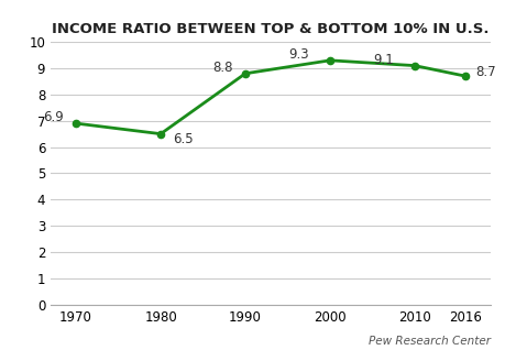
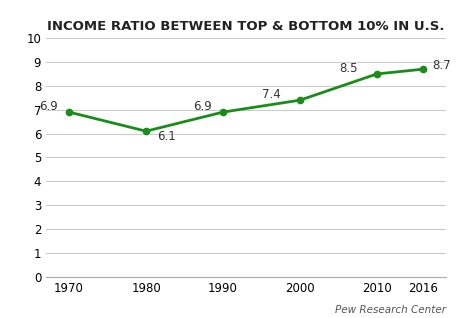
1980: 6.5 -> 6.1
1990: 8.8 -> 6.9
2000: 9.3 -> 7.4
2010: 9.1 -> 8.5
